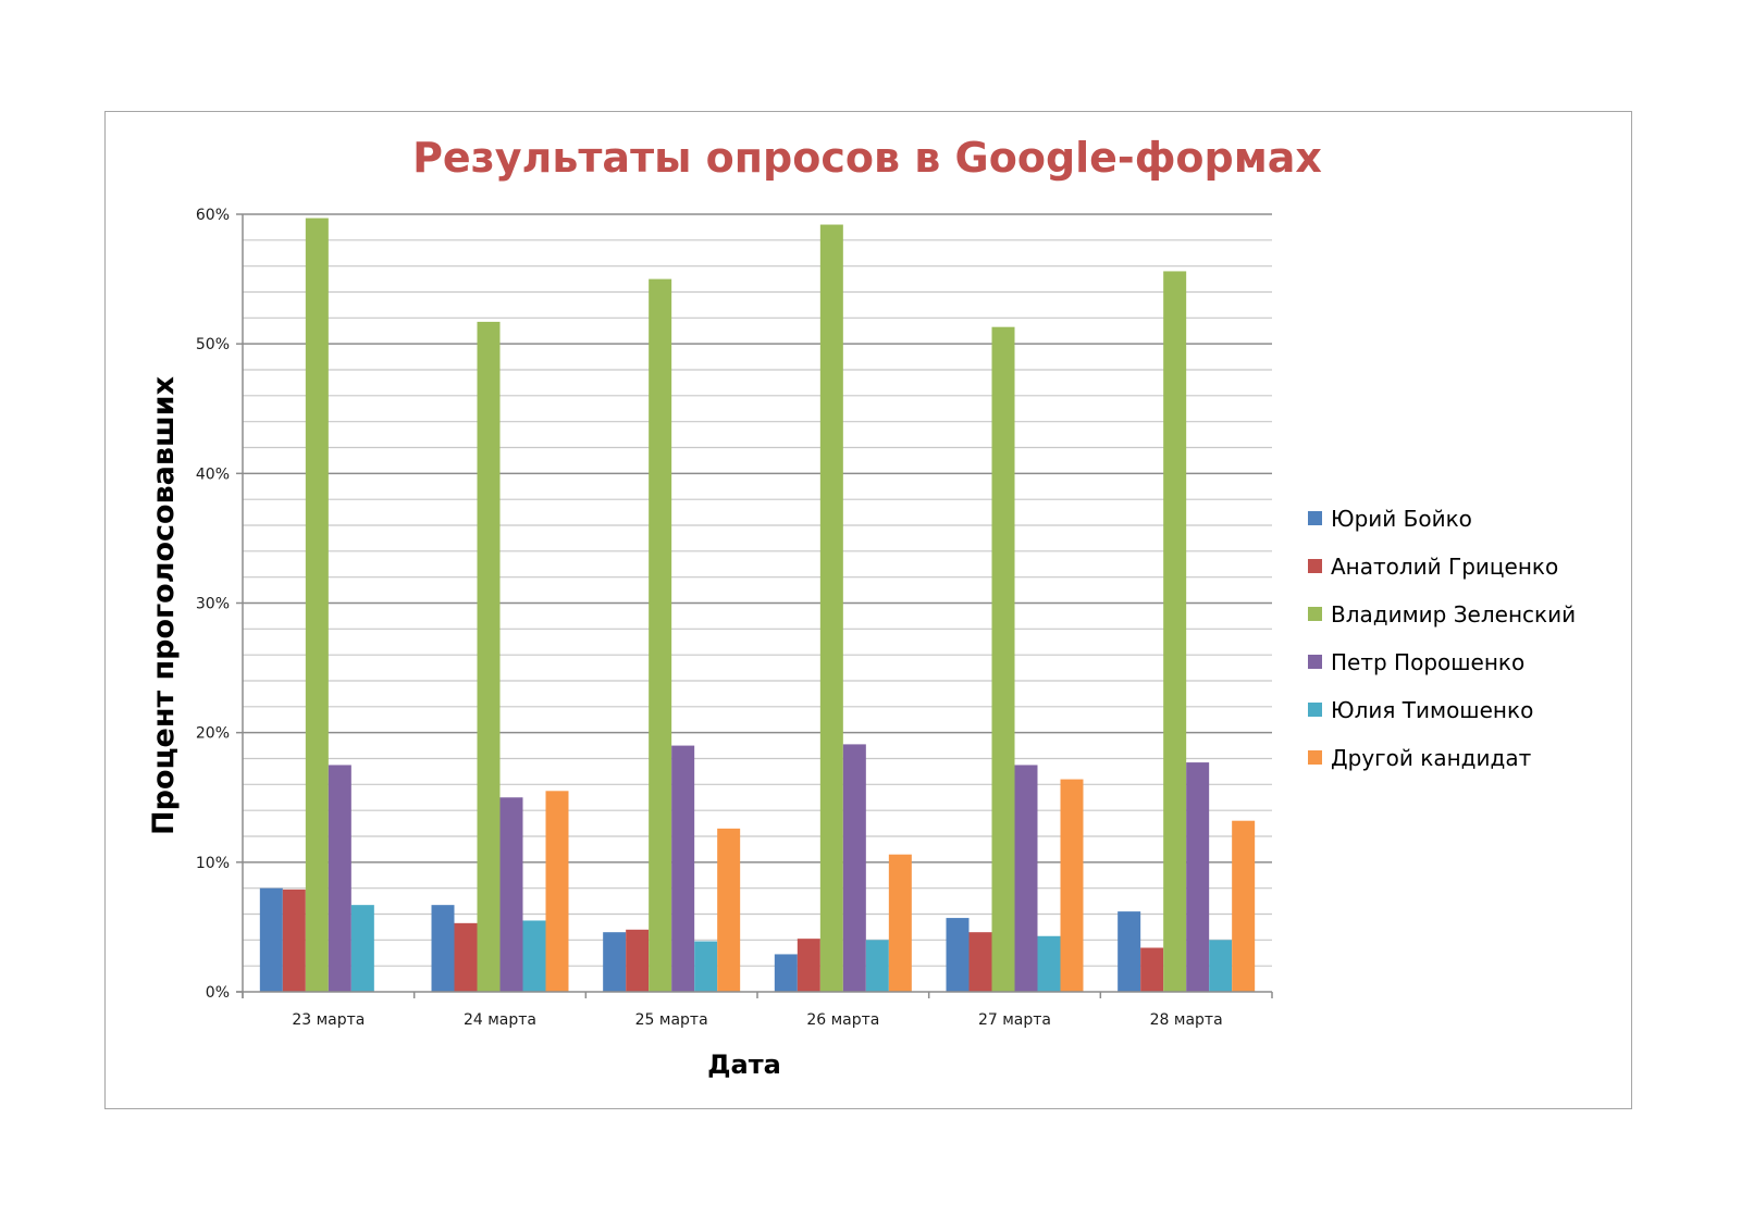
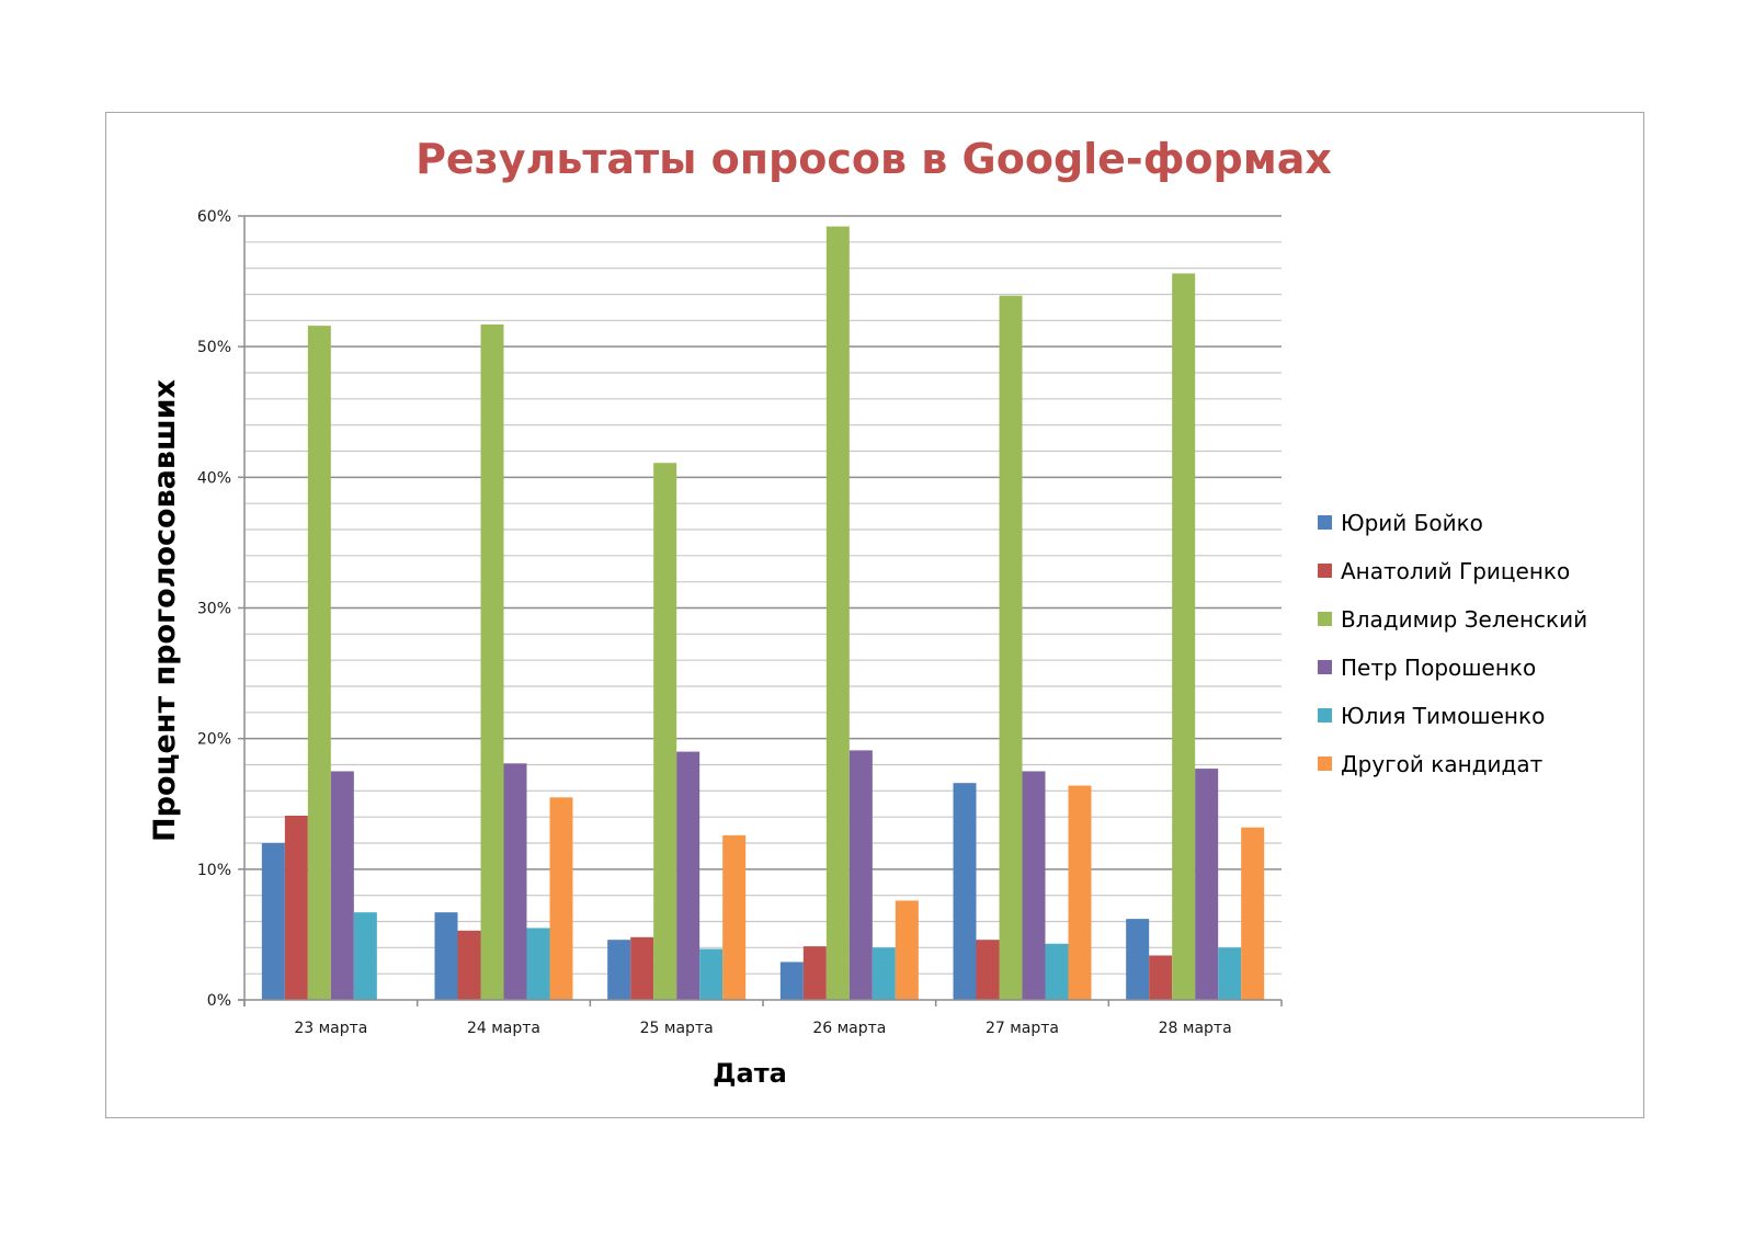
Юрий Бойко/23 марта: 8.0% -> 12.0%
Анатолий Гриценко/23 марта: 7.9% -> 14.1%
Владимир Зеленский/23 марта: 59.7% -> 51.6%
Петр Порошенко/24 марта: 15.0% -> 18.1%
Владимир Зеленский/25 марта: 55.0% -> 41.1%
Другой кандидат/26 марта: 10.6% -> 7.6%
Юрий Бойко/27 марта: 5.7% -> 16.6%
Владимир Зеленский/27 марта: 51.3% -> 53.9%
